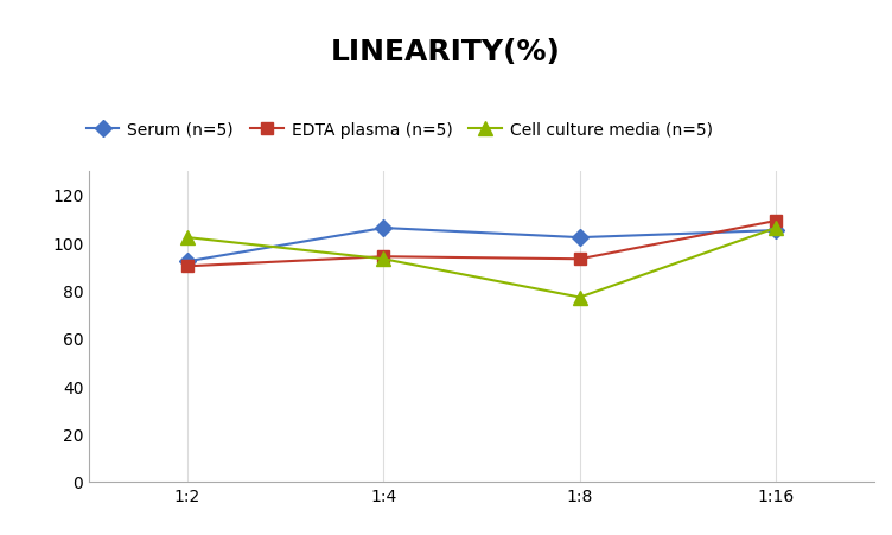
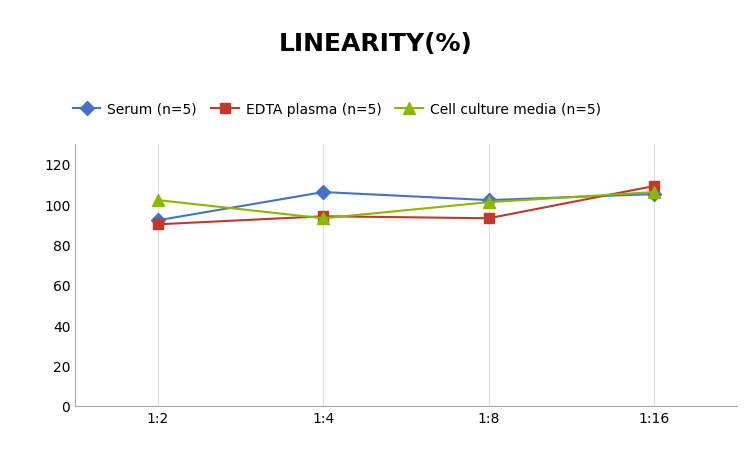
Cell culture media (n=5)/1:8: 77 -> 101
